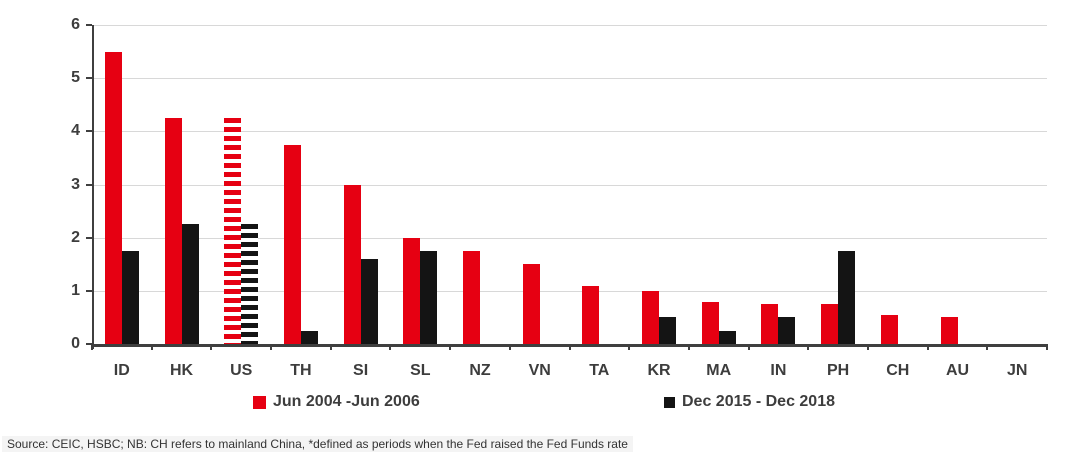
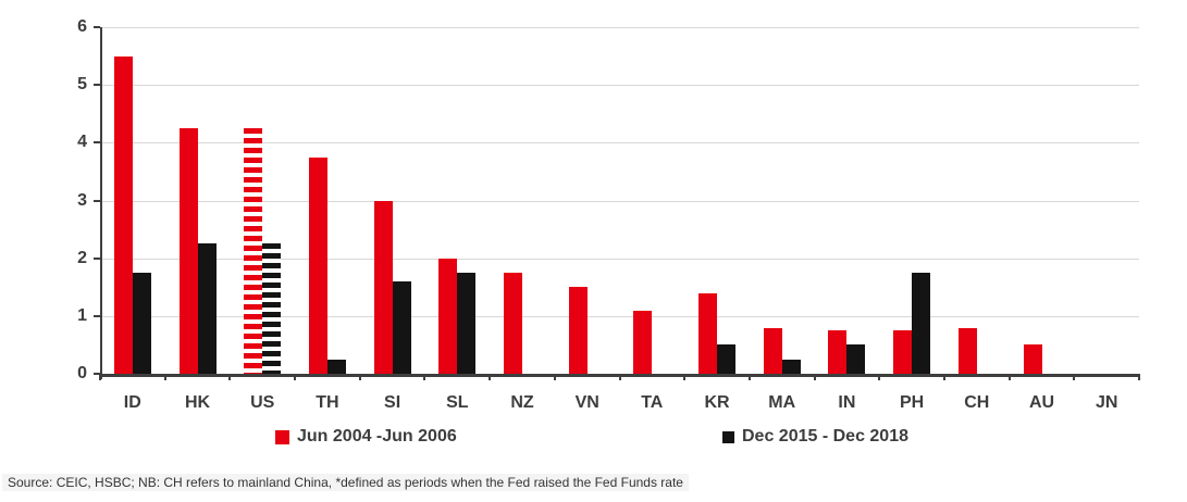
Jun 2004 -Jun 2006/KR: 1.0 -> 1.4
Jun 2004 -Jun 2006/CH: 0.6 -> 0.8
